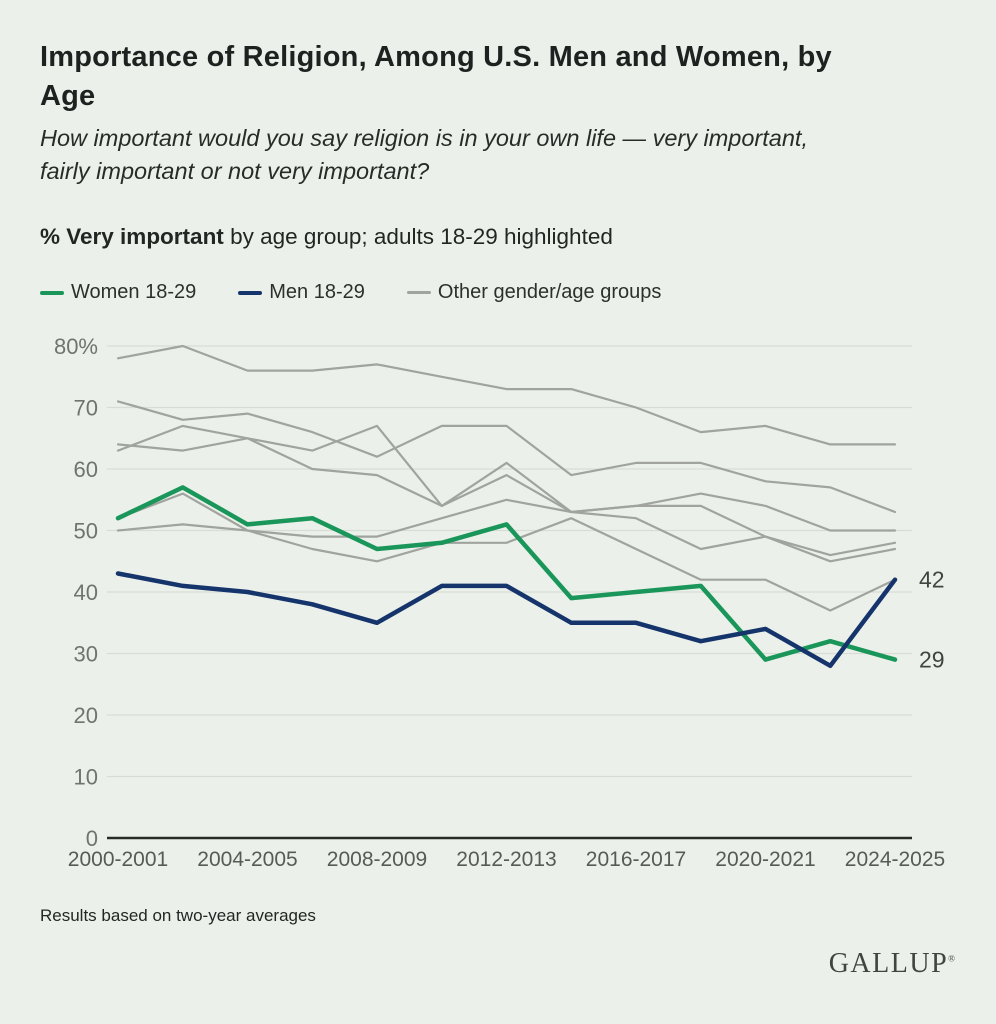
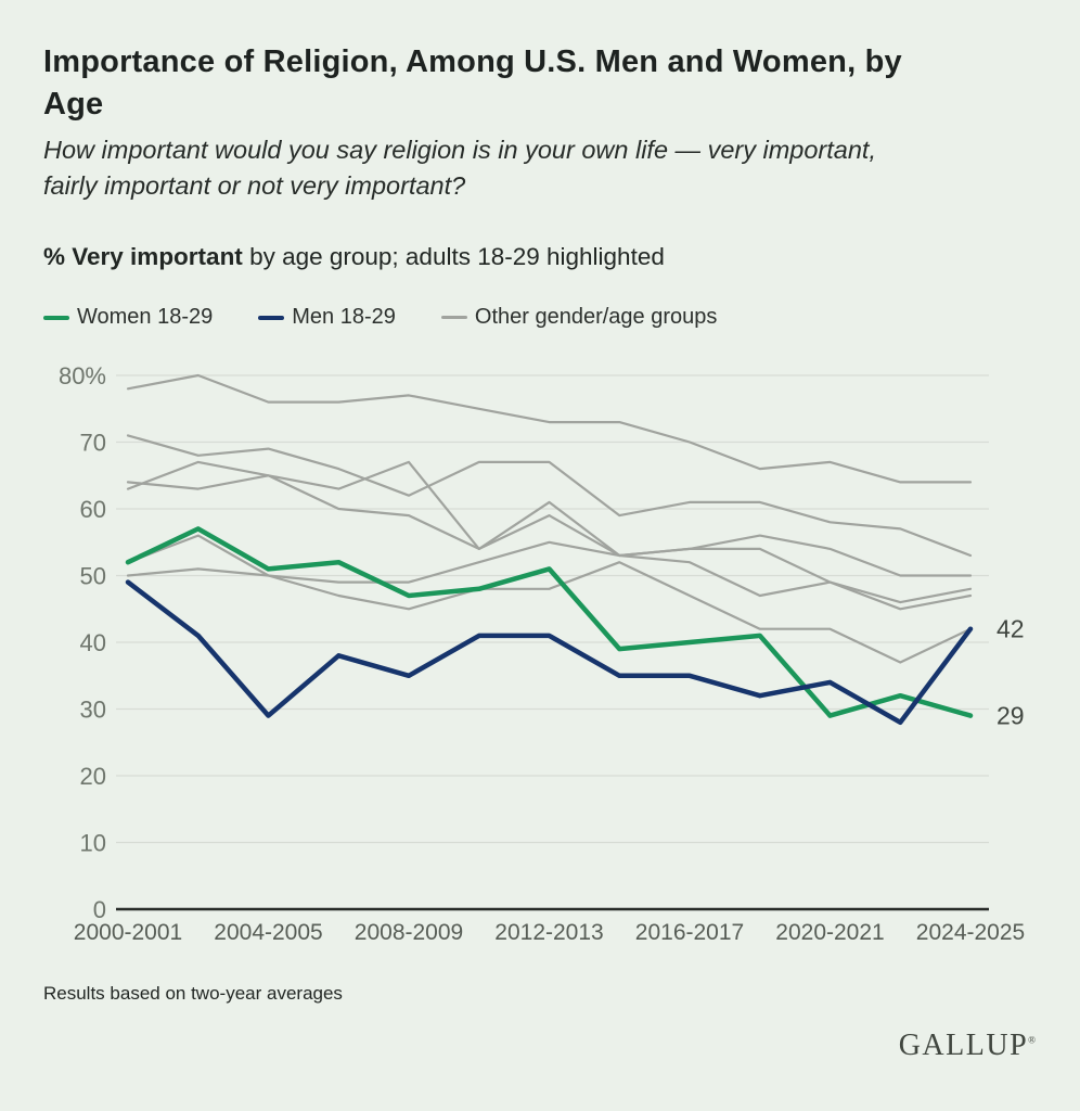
Men 18-29/2000-2001: 43% -> 49%
Men 18-29/2004-2005: 40% -> 29%
